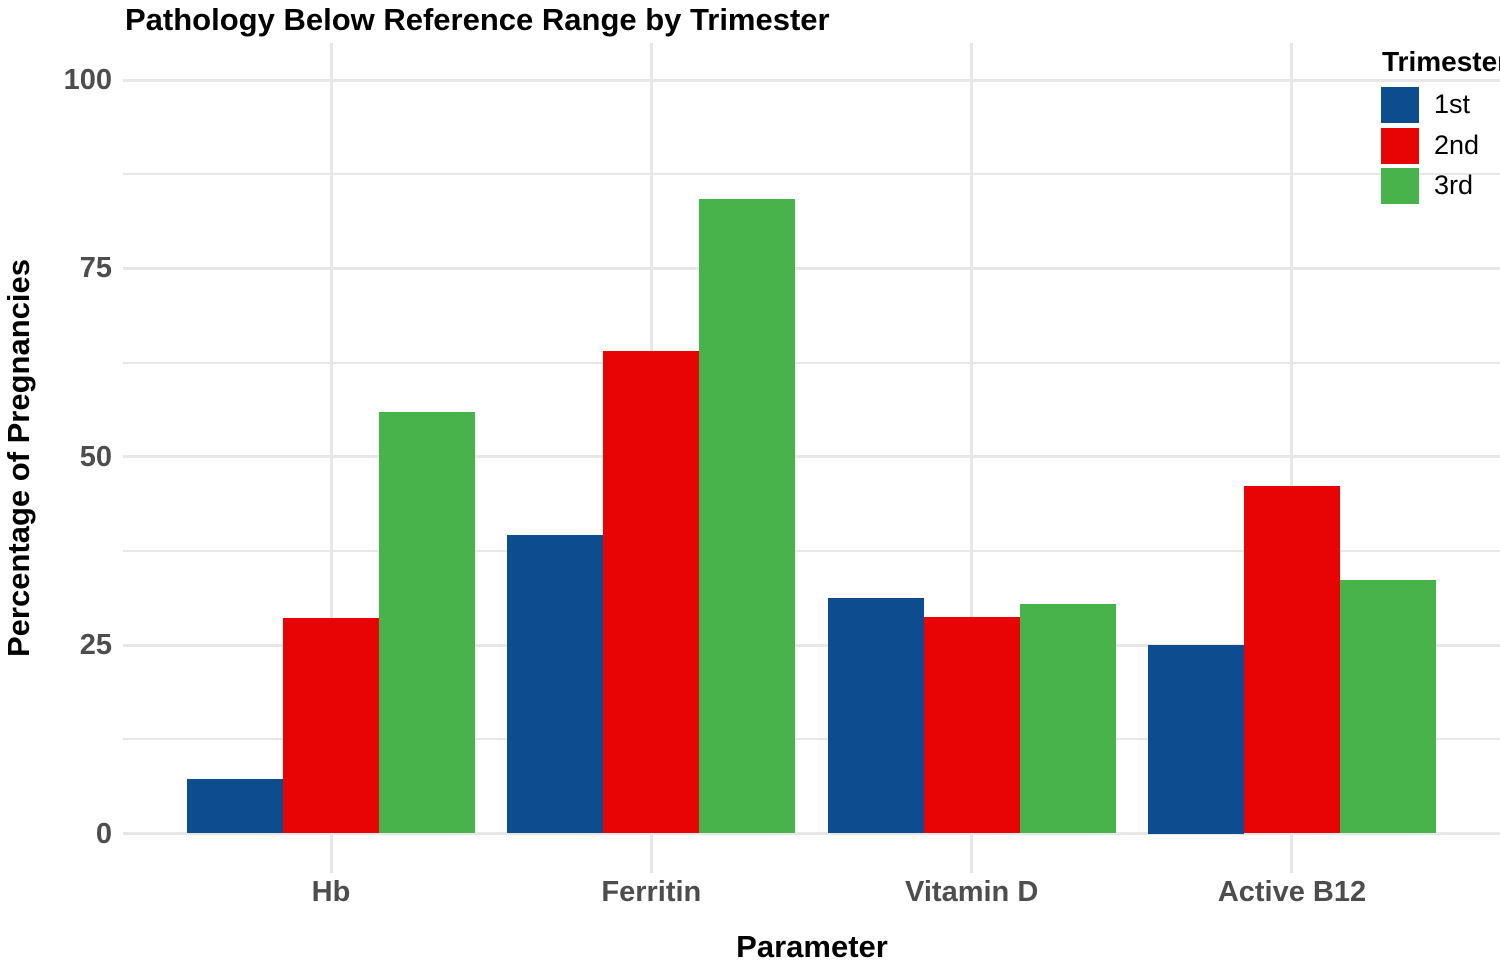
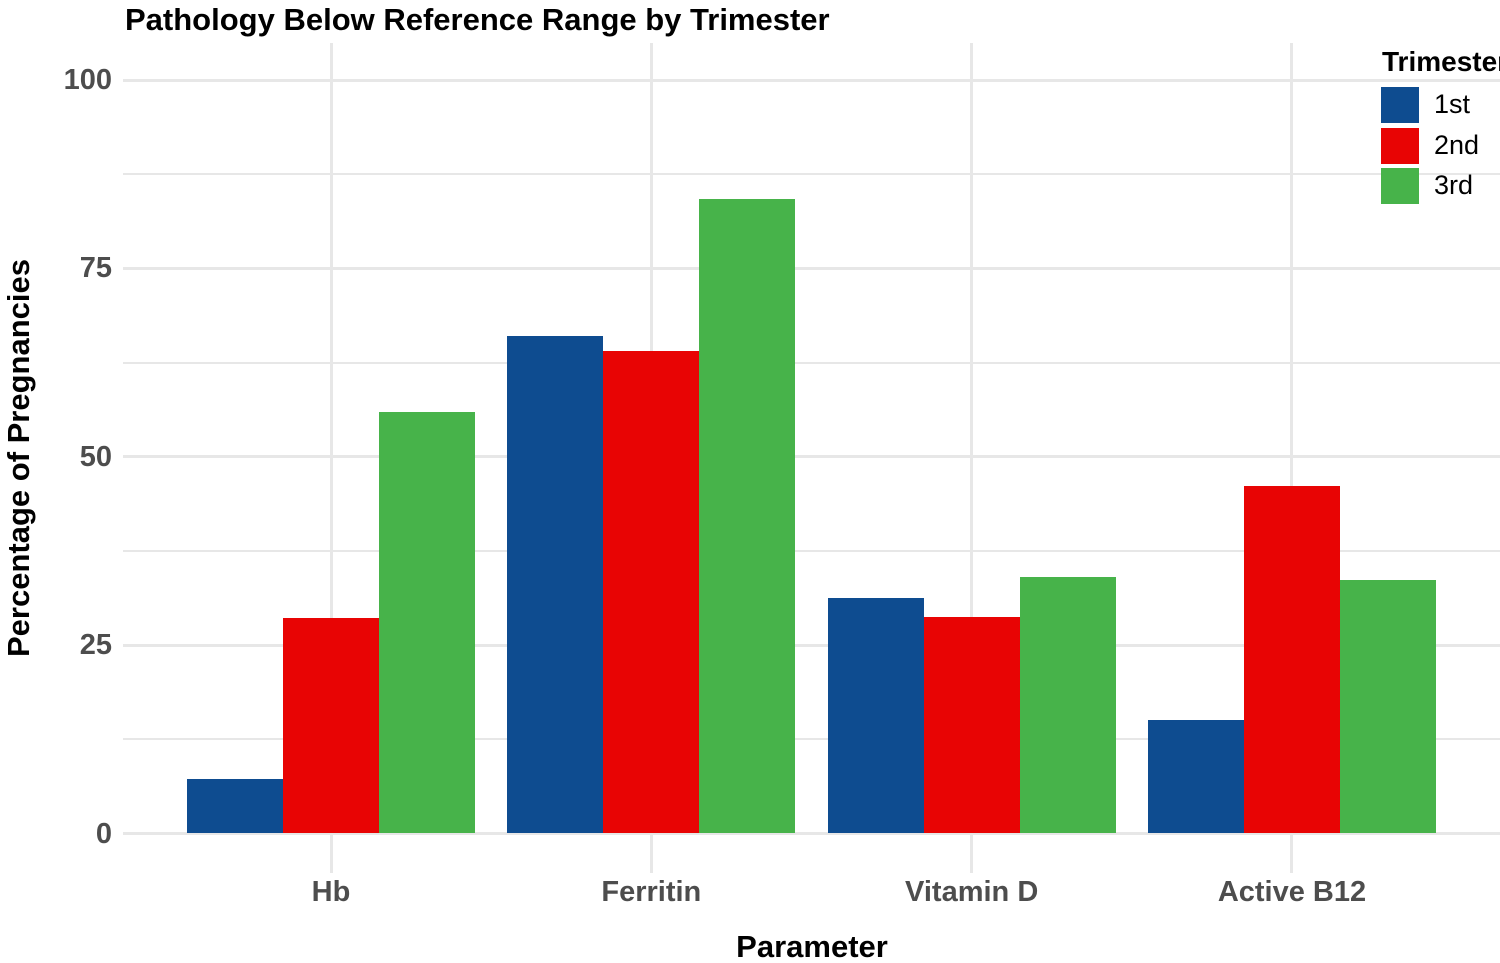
1st/Ferritin: 40 -> 66
3rd/Vitamin D: 30 -> 34
1st/Active B12: 25 -> 15
